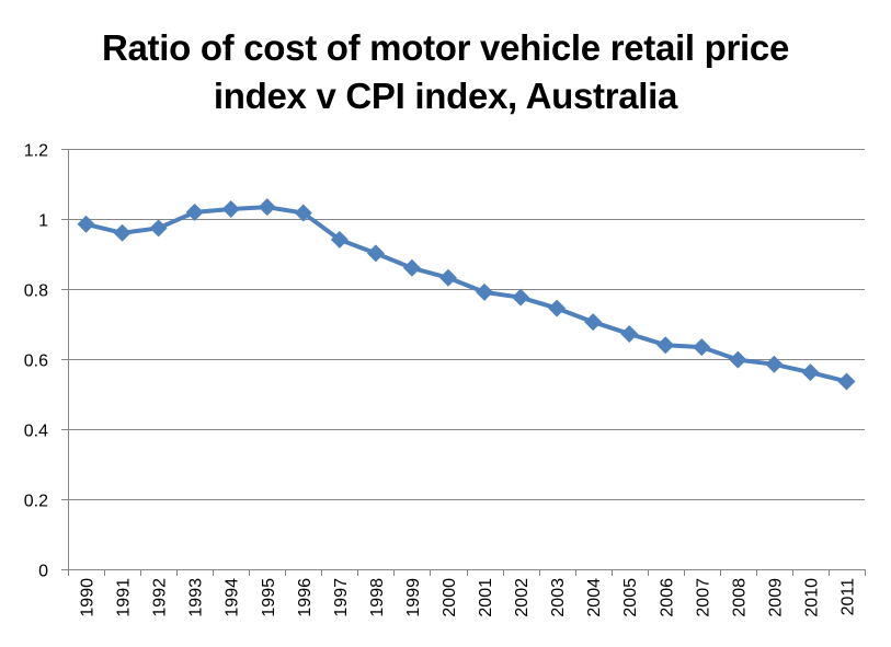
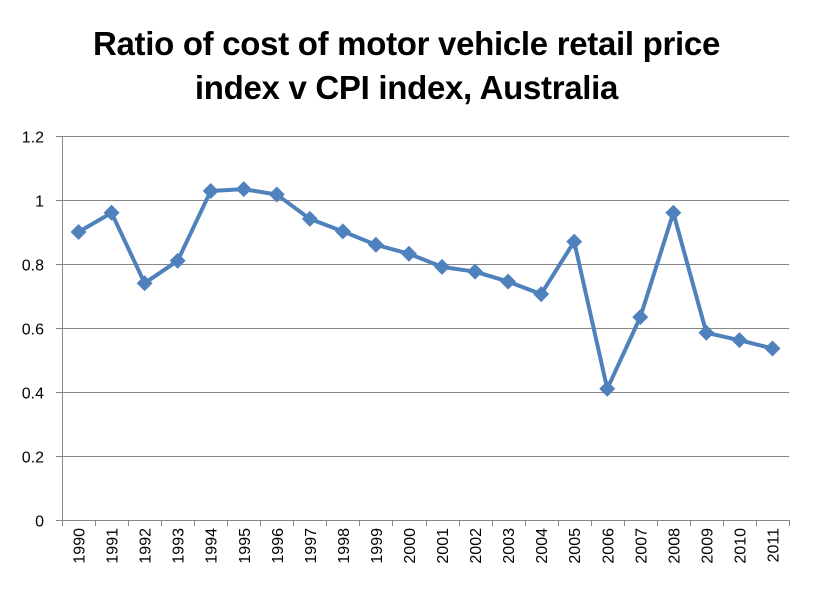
1990: 0.98 -> 0.90
1992: 0.97 -> 0.74
1993: 1.02 -> 0.81
2005: 0.67 -> 0.87
2006: 0.64 -> 0.41
2008: 0.60 -> 0.96
